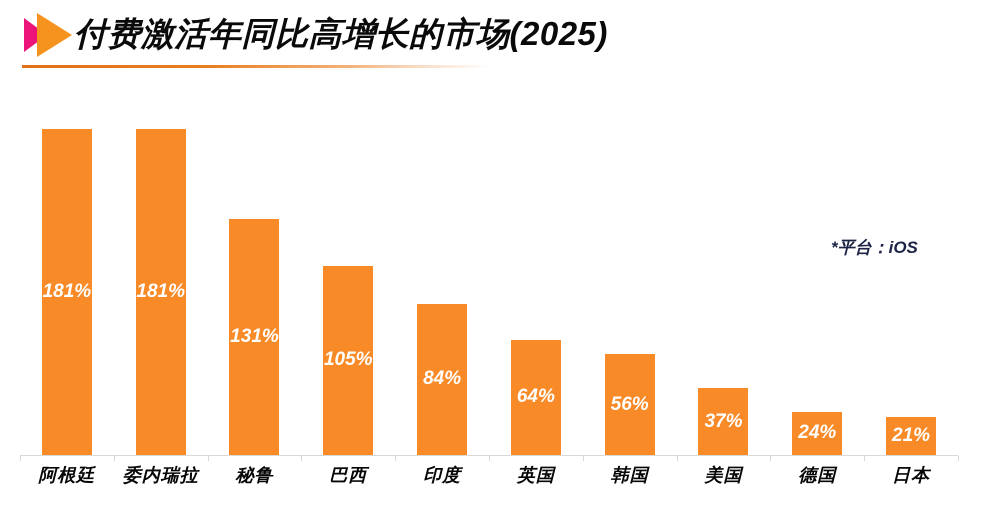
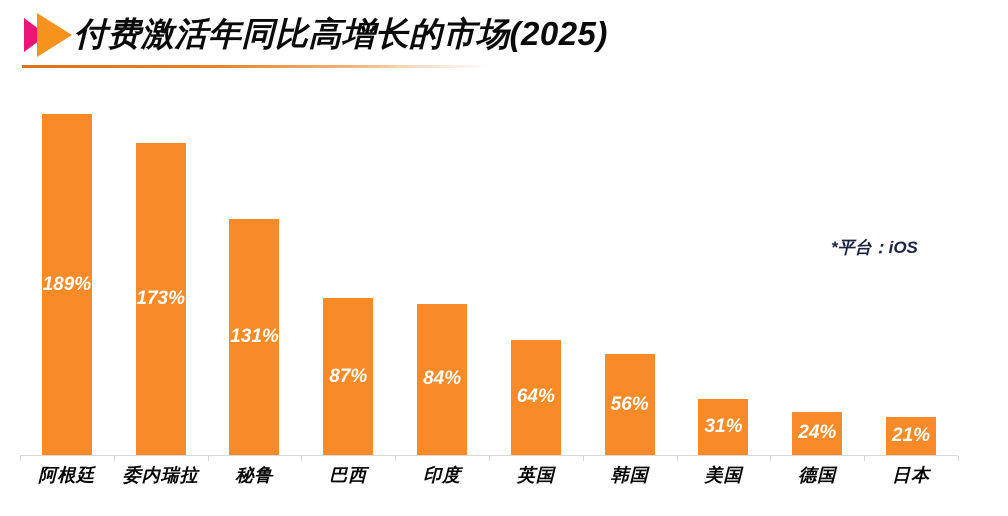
阿根廷: 181% -> 189%
委内瑞拉: 181% -> 173%
巴西: 105% -> 87%
美国: 37% -> 31%
